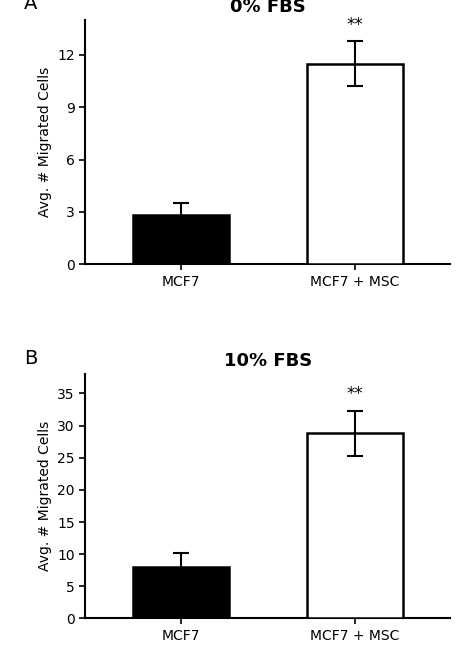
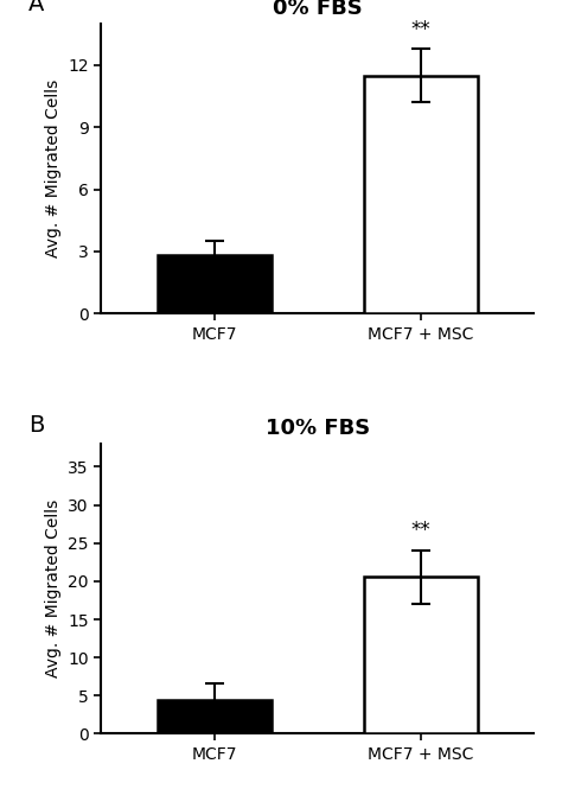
10% FBS/MCF7: 8.0 -> 4.4
10% FBS/MCF7 + MSC: 28.8 -> 20.6
